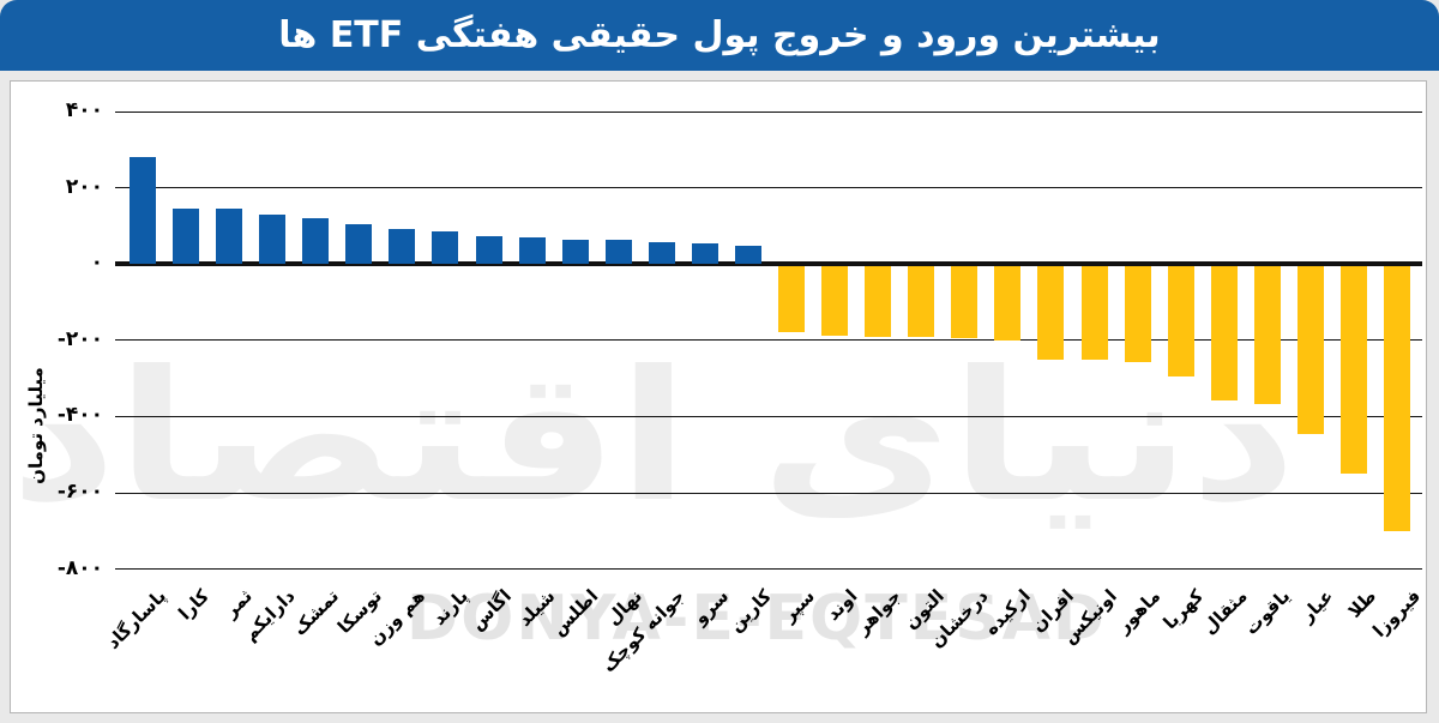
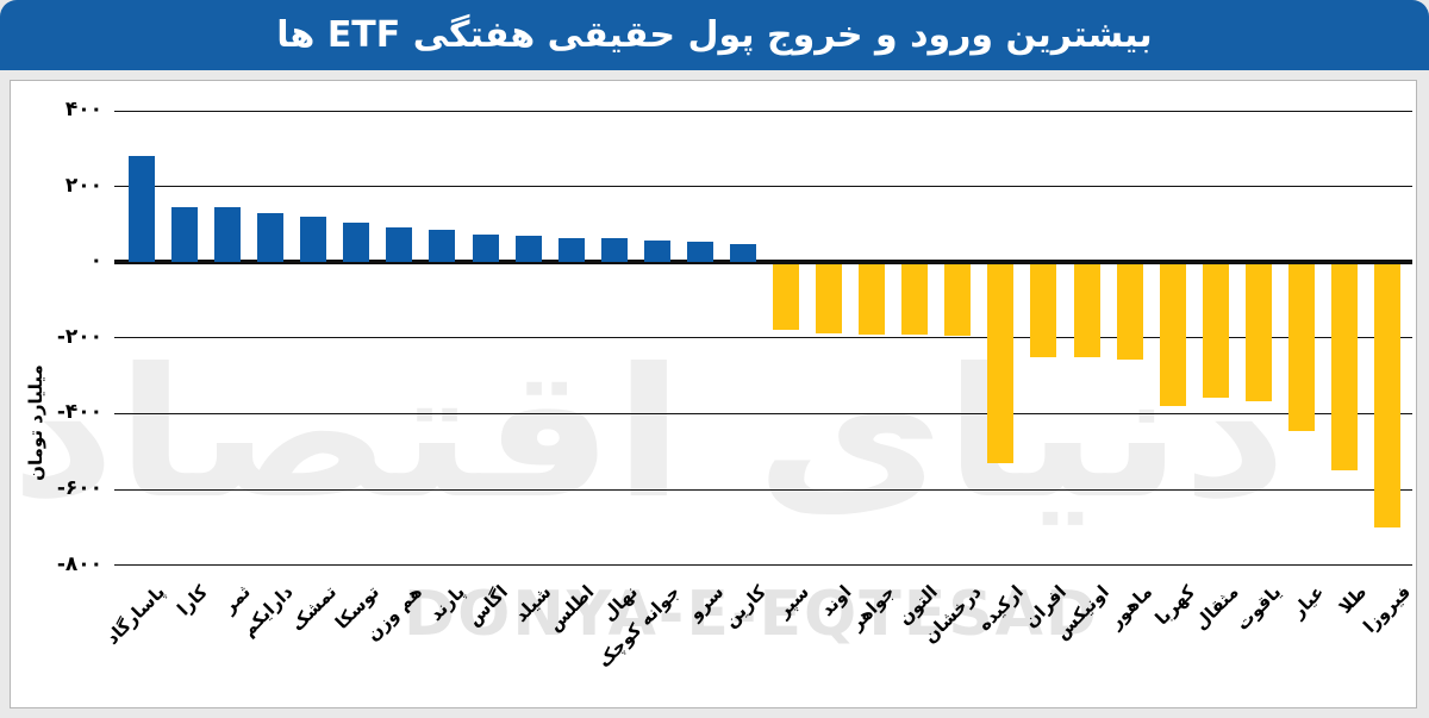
ارکیده: -200 -> -530
کهربا: -300 -> -380
